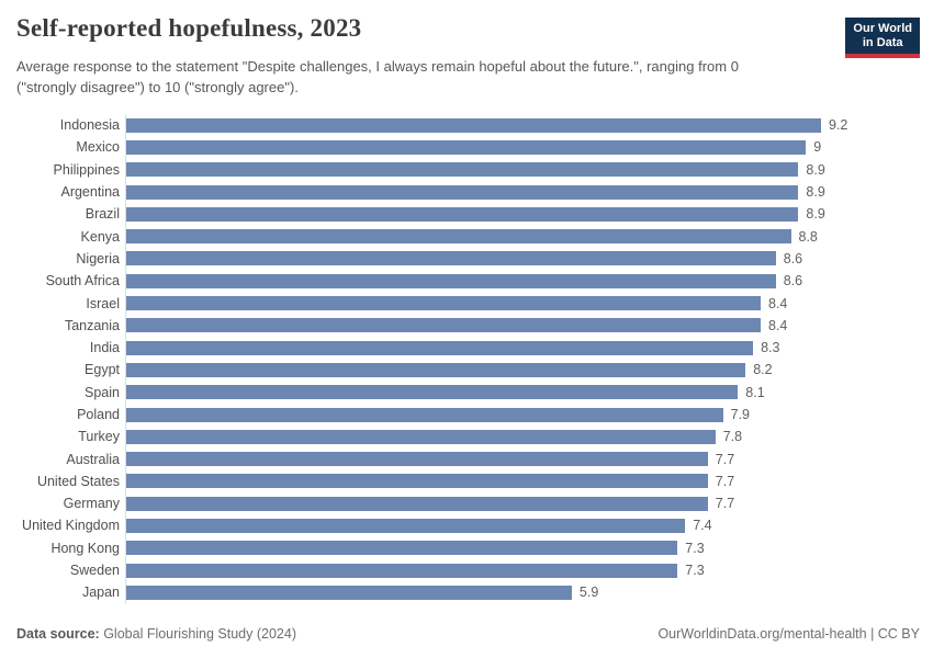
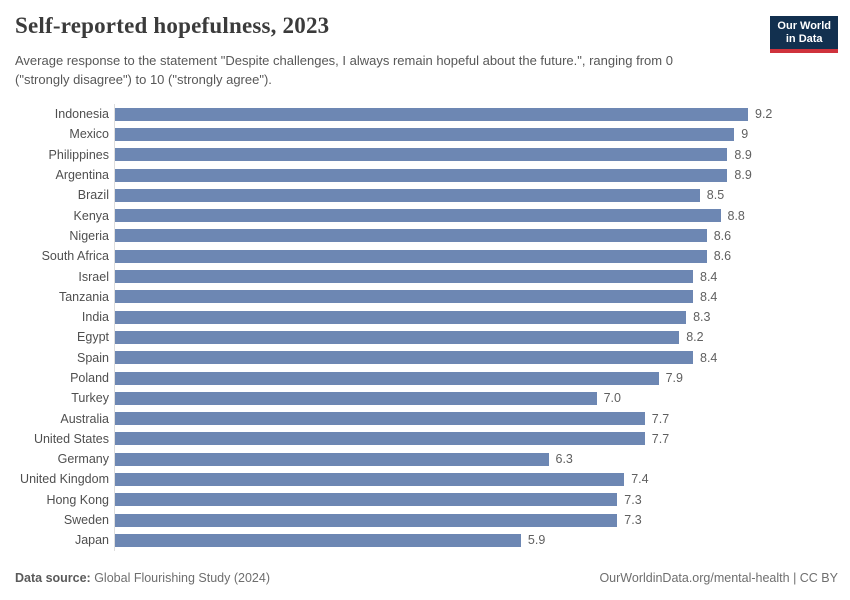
Brazil: 8.9 -> 8.5
Spain: 8.1 -> 8.4
Turkey: 7.8 -> 7.0
Germany: 7.7 -> 6.3
